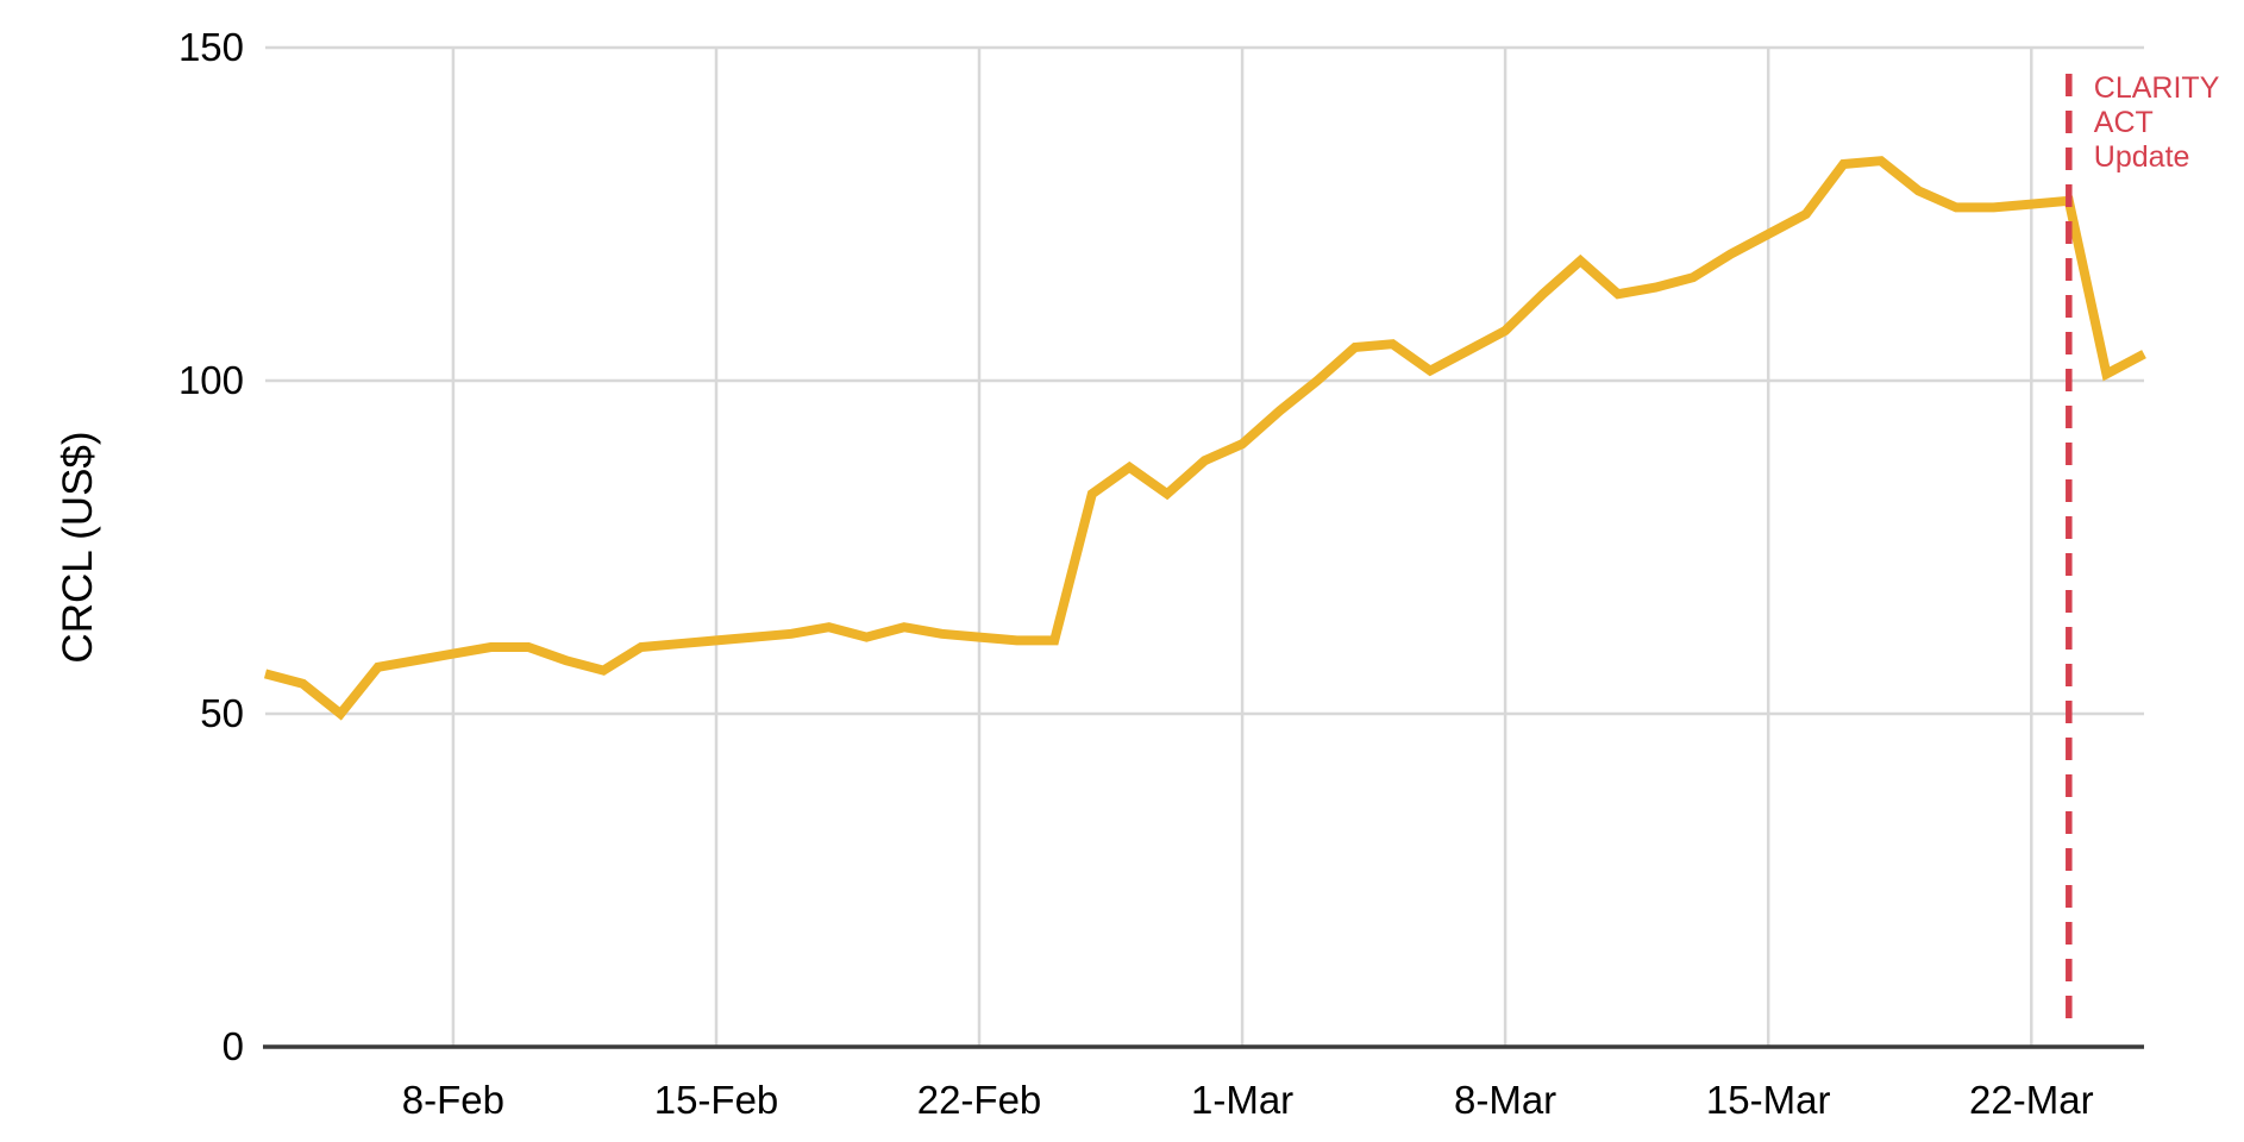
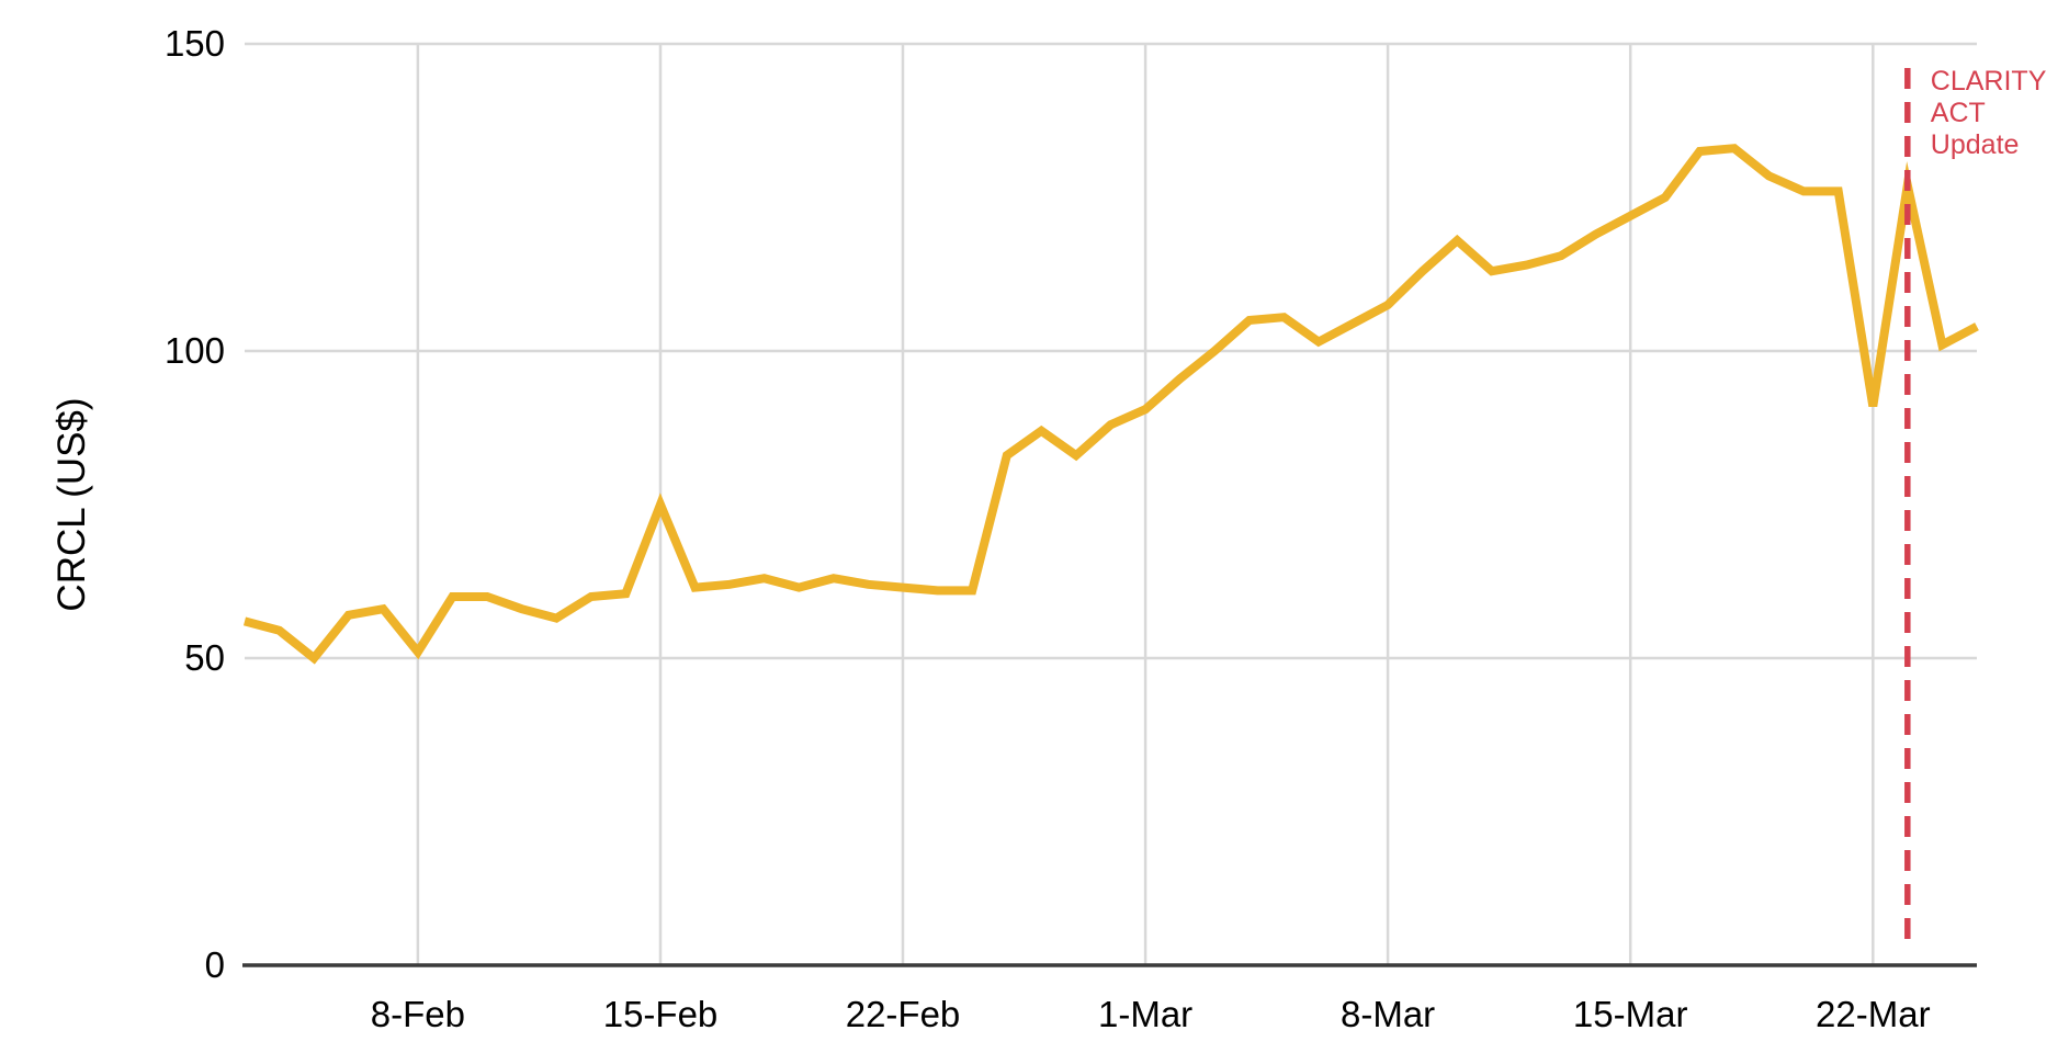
8-Feb: 59 -> 51
15-Feb: 61 -> 75
22-Mar: 126 -> 91
